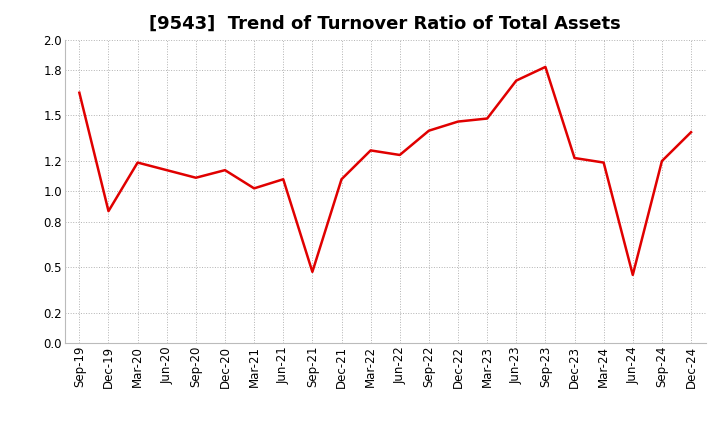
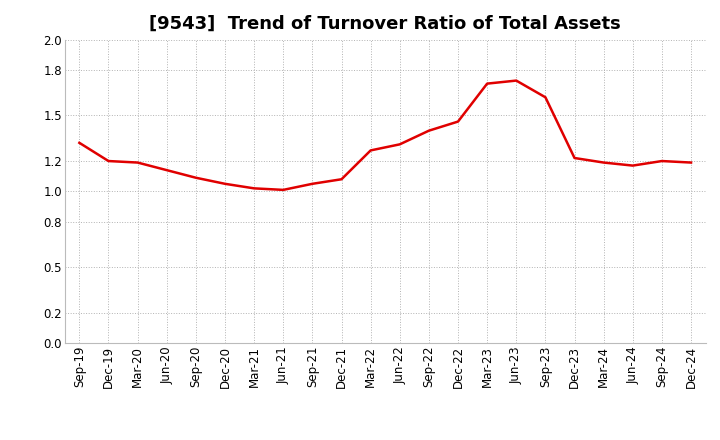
Sep-19: 1.65 -> 1.32
Dec-19: 0.87 -> 1.20
Dec-20: 1.14 -> 1.05
Jun-21: 1.08 -> 1.01
Sep-21: 0.47 -> 1.05
Jun-22: 1.24 -> 1.31
Mar-23: 1.48 -> 1.71
Sep-23: 1.82 -> 1.62
Jun-24: 0.45 -> 1.17
Dec-24: 1.39 -> 1.19
